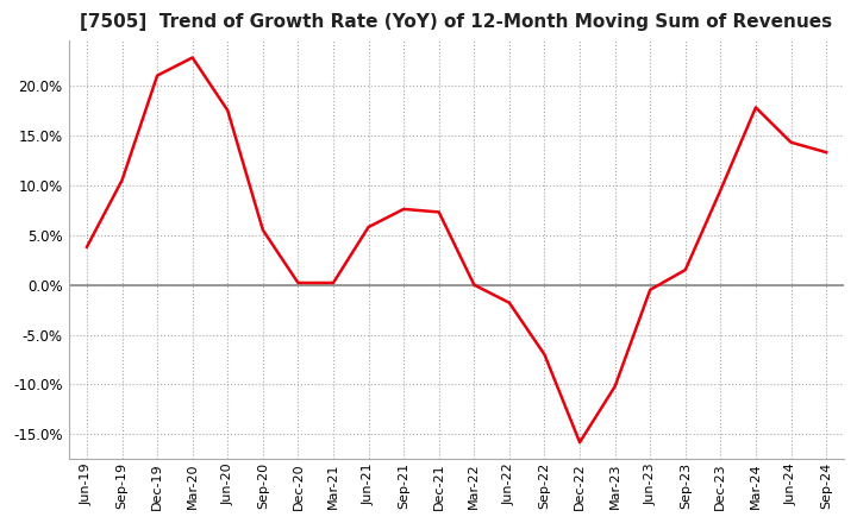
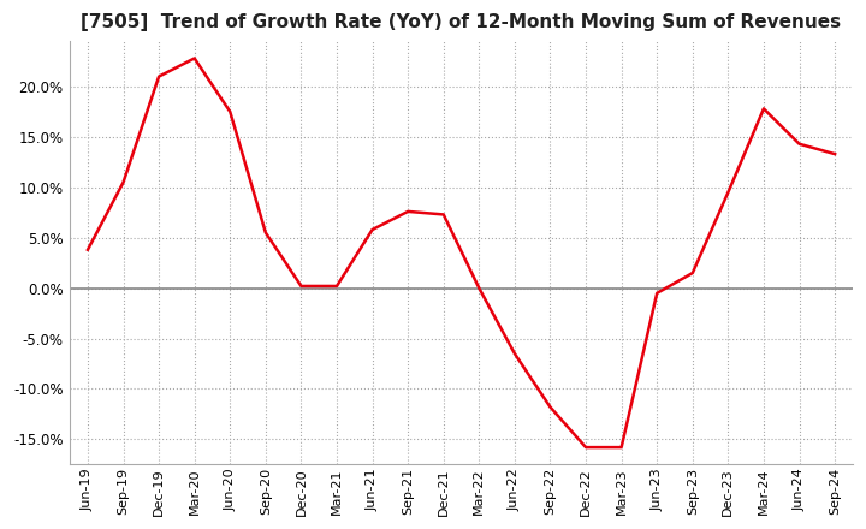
Jun-22: -1.8% -> -6.5%
Sep-22: -7.0% -> -11.8%
Mar-23: -10.2% -> -15.8%
